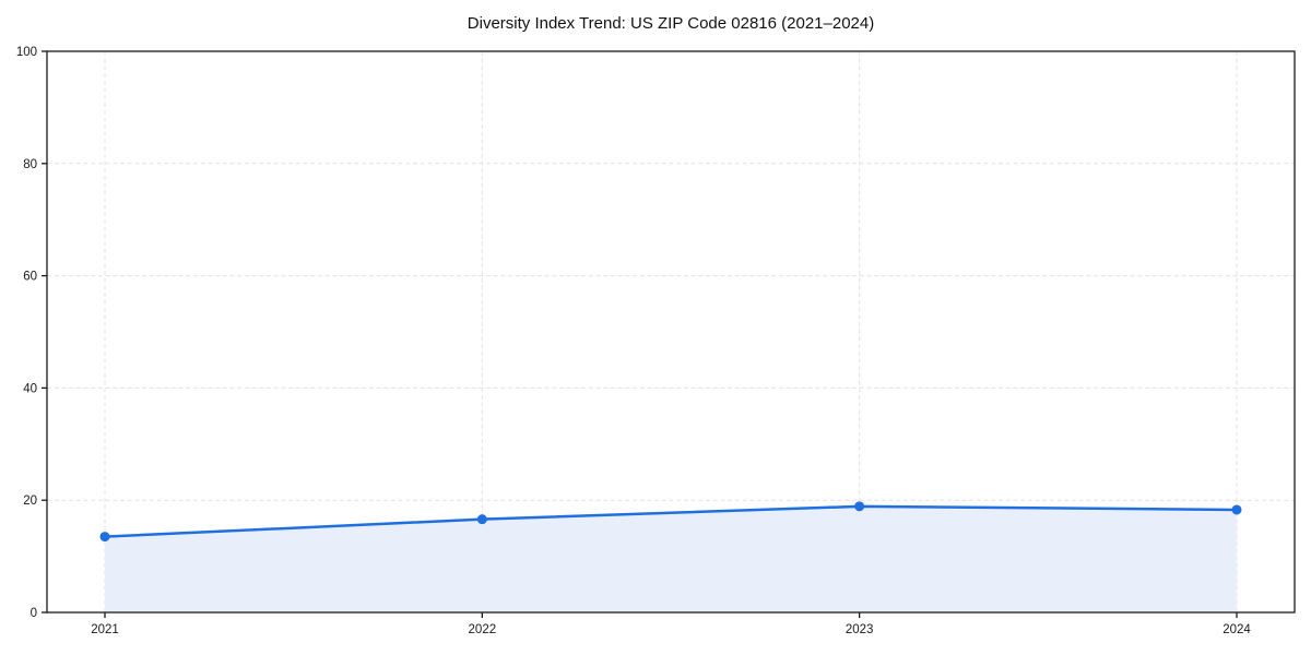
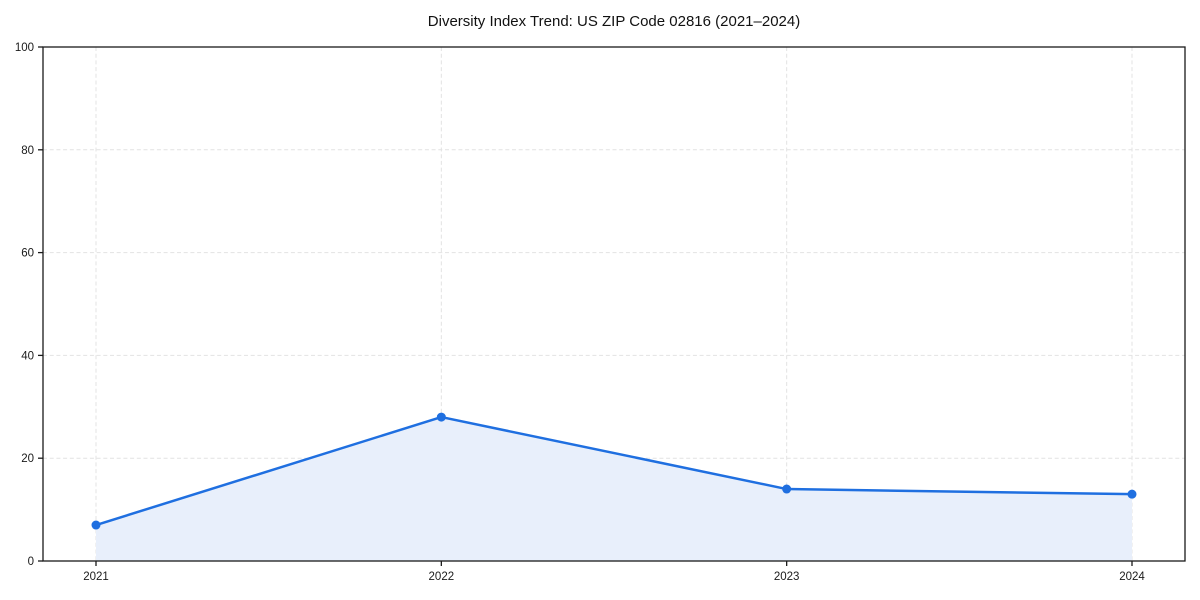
2021: 14 -> 7
2022: 17 -> 28
2023: 19 -> 14
2024: 18 -> 13
